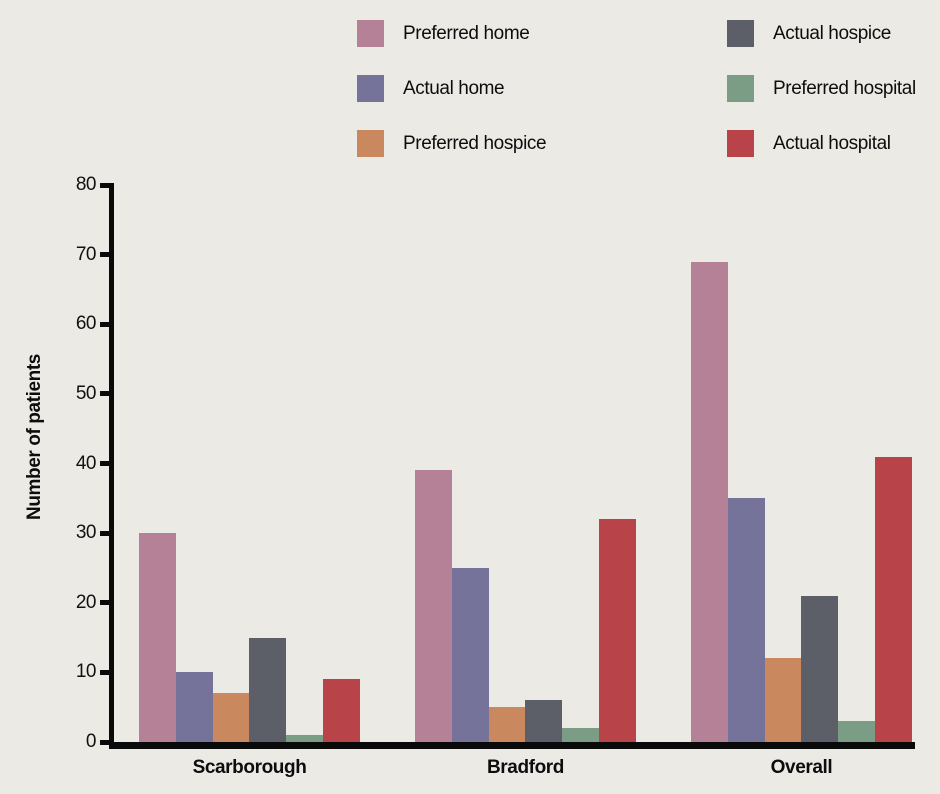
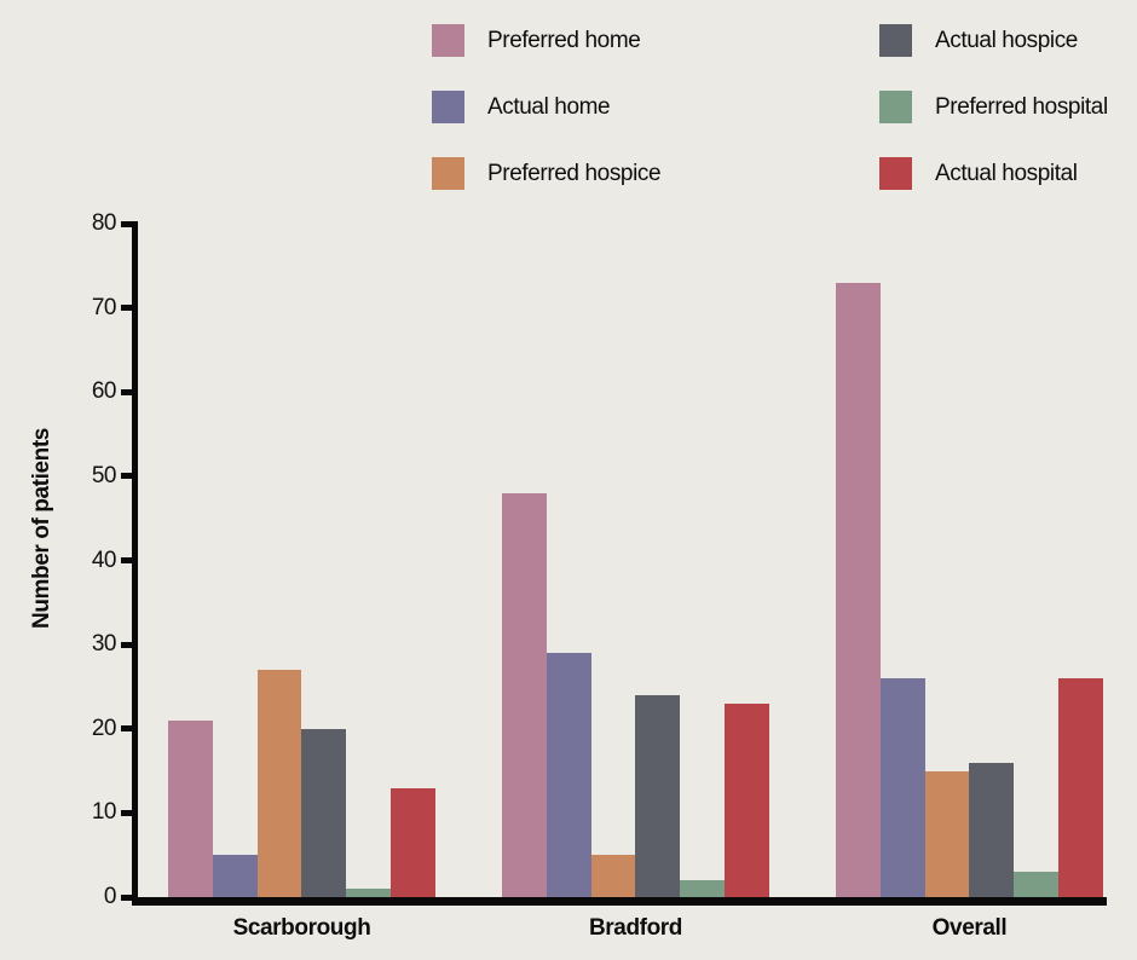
Preferred home/Scarborough: 30 -> 21
Actual home/Scarborough: 10 -> 5
Preferred hospice/Scarborough: 7 -> 27
Actual hospice/Scarborough: 15 -> 20
Actual hospital/Scarborough: 9 -> 13
Preferred home/Bradford: 39 -> 48
Actual home/Bradford: 25 -> 29
Actual hospice/Bradford: 6 -> 24
Actual hospital/Bradford: 32 -> 23
Preferred home/Overall: 69 -> 73
Actual home/Overall: 35 -> 26
Preferred hospice/Overall: 12 -> 15
Actual hospice/Overall: 21 -> 16
Actual hospital/Overall: 41 -> 26
